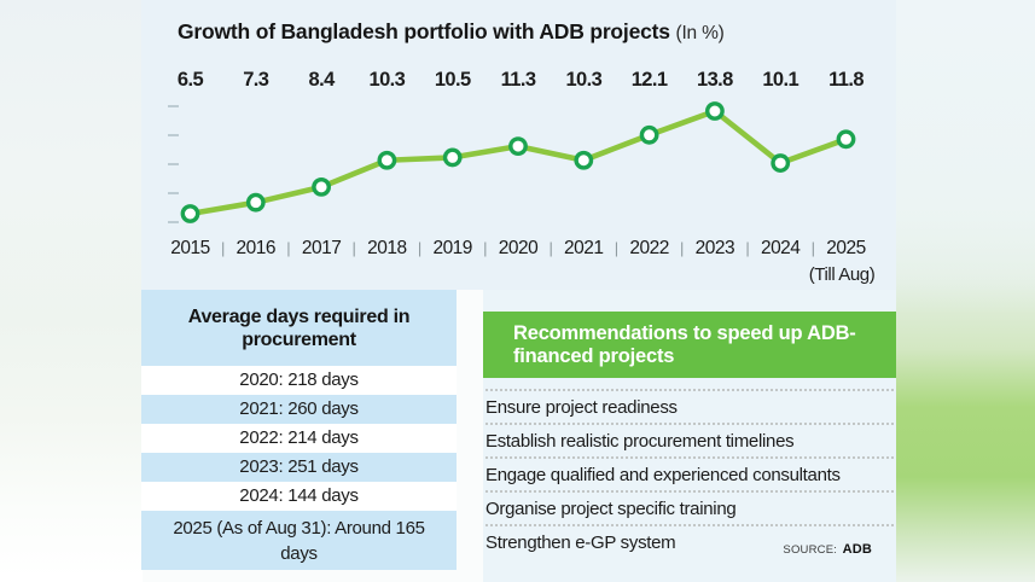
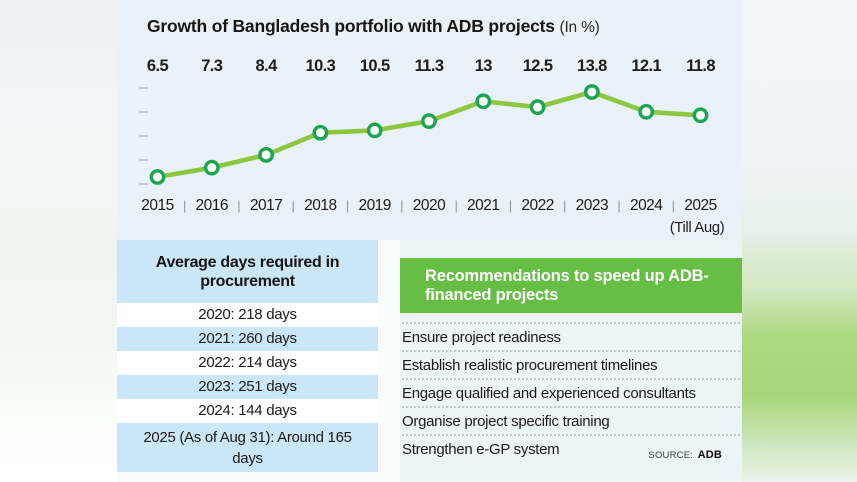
2021: 10.3 -> 13
2022: 12.1 -> 12.5
2024: 10.1 -> 12.1
